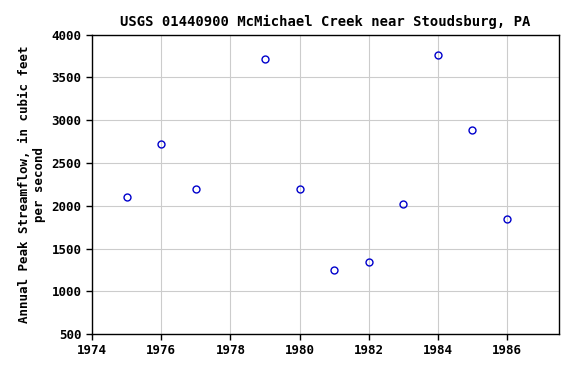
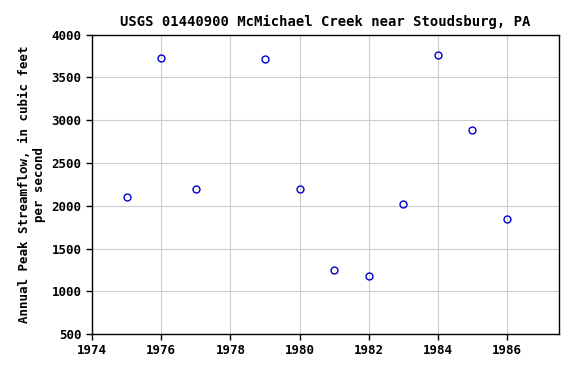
1976: 2720 -> 3730
1982: 1340 -> 1180
